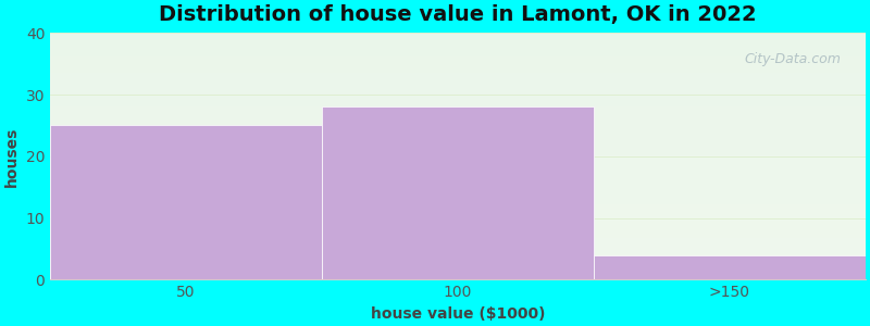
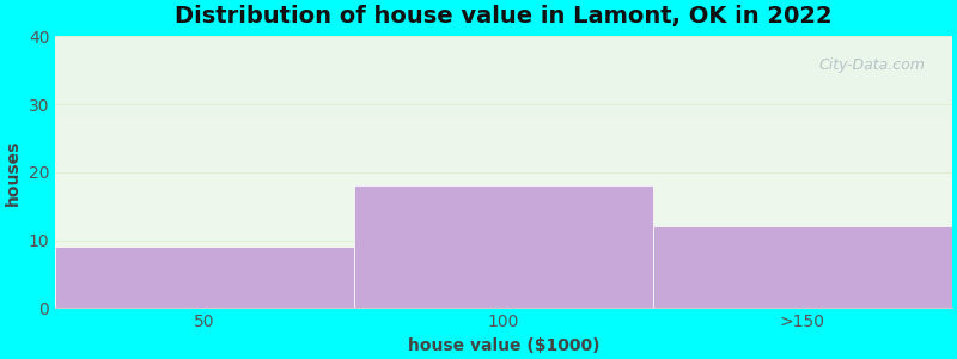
50: 25 -> 9
100: 28 -> 18
>150: 4 -> 12
